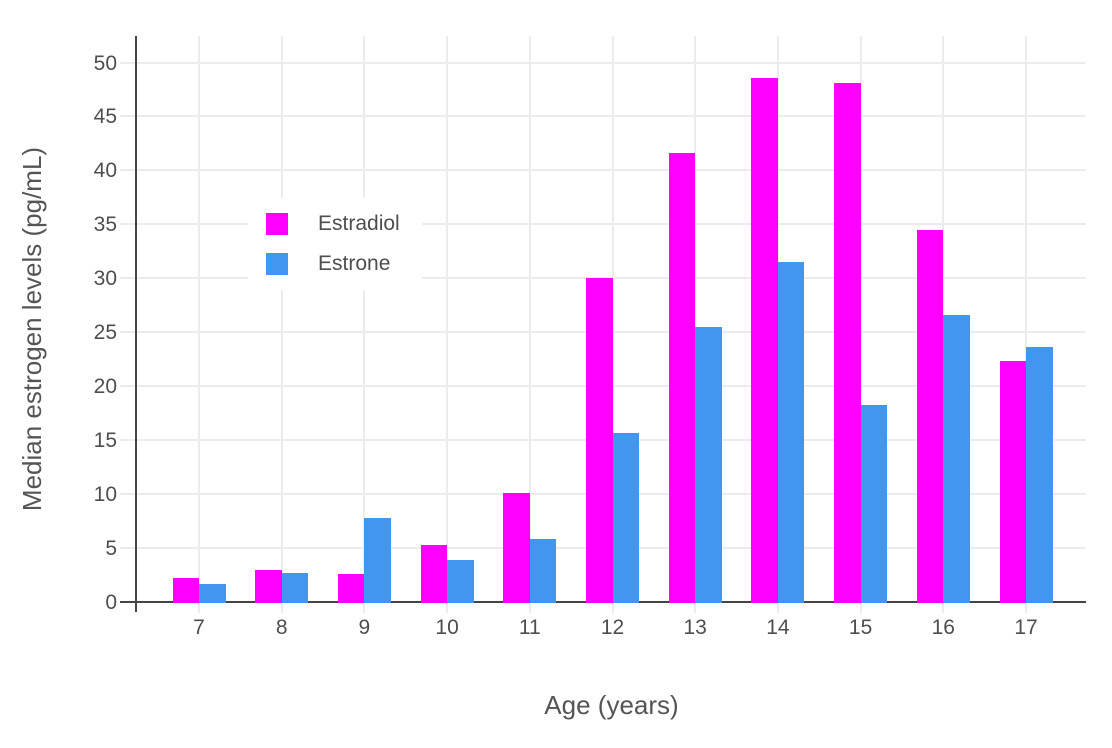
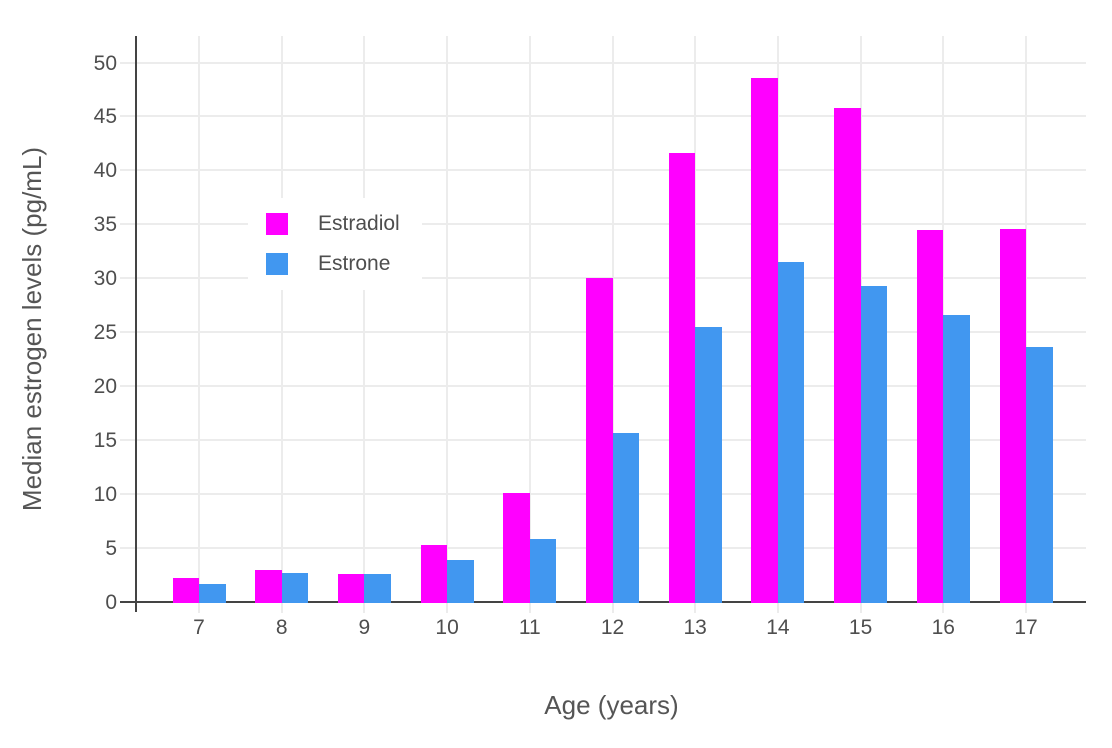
Estrone/9: 7.8 -> 2.6
Estradiol/15: 48.1 -> 45.8
Estrone/15: 18.3 -> 29.3
Estradiol/17: 22.3 -> 34.6
